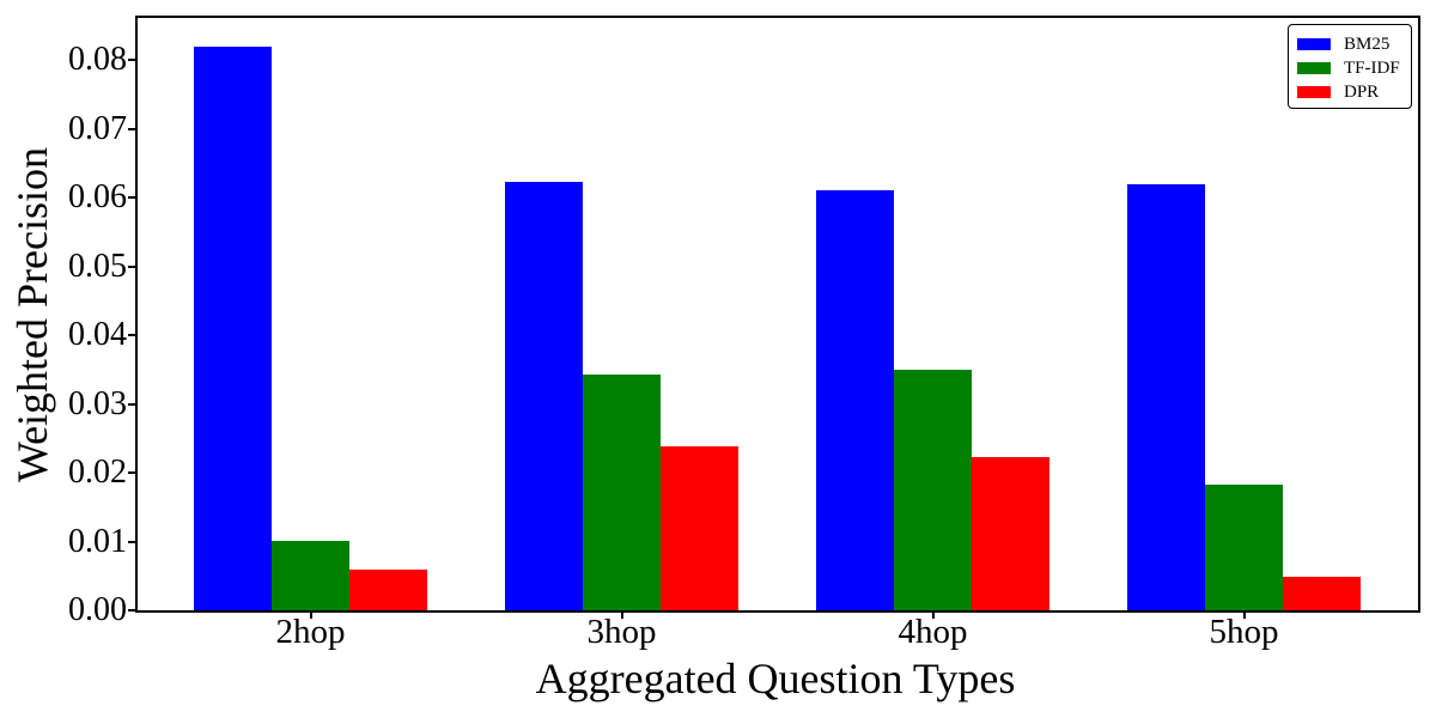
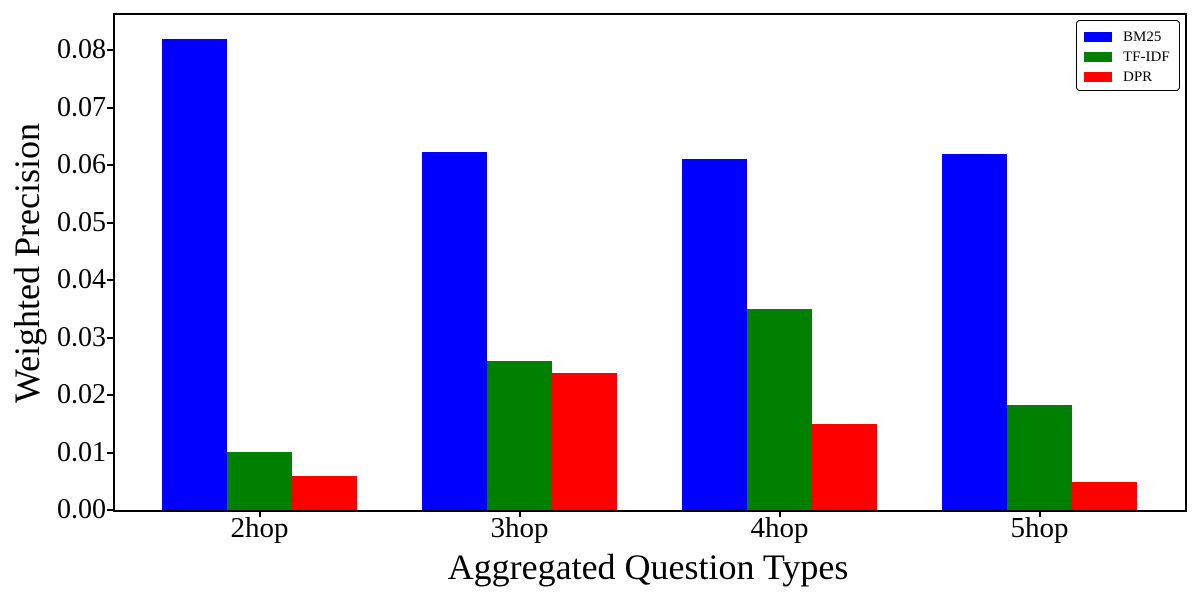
TF-IDF/3hop: 0.034 -> 0.026
DPR/4hop: 0.022 -> 0.015
